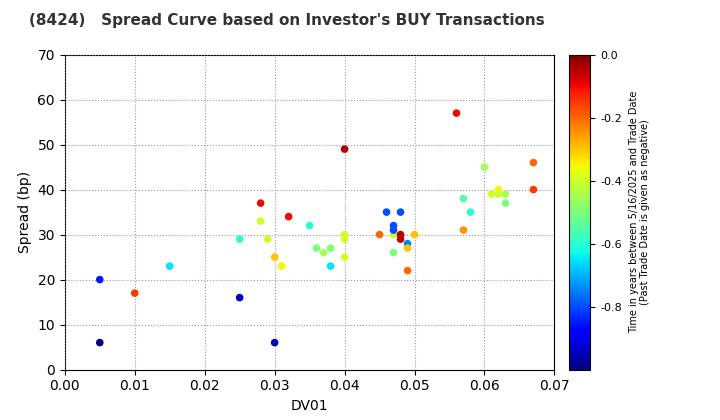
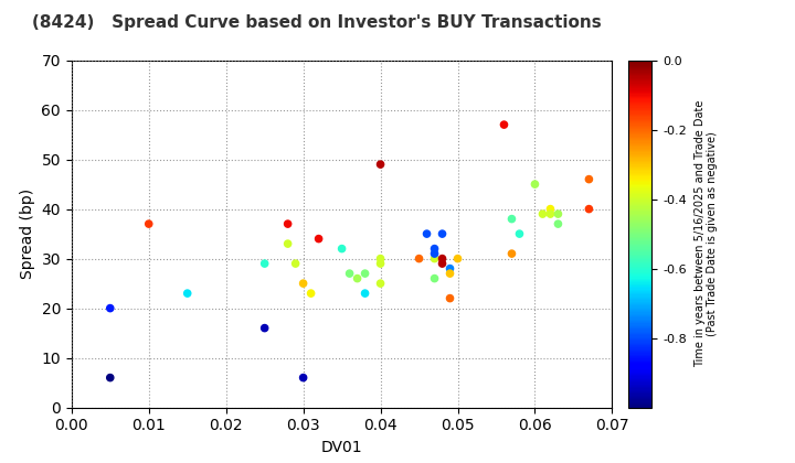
0.01: 17 -> 37
